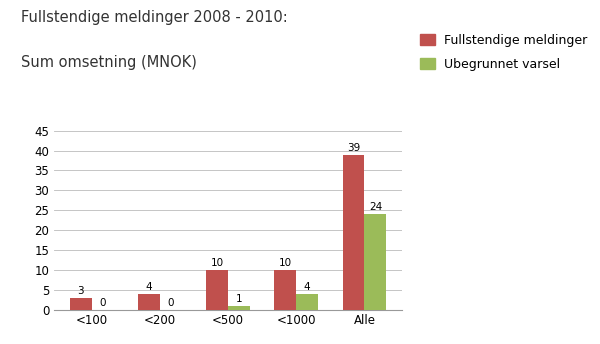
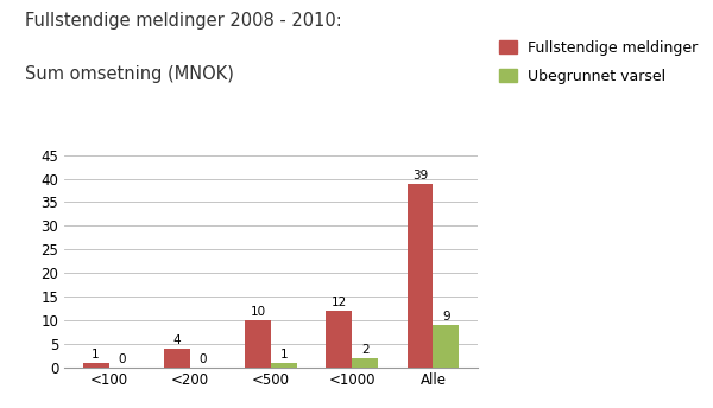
Fullstendige meldinger/<100: 3 -> 1
Fullstendige meldinger/<1000: 10 -> 12
Ubegrunnet varsel/<1000: 4 -> 2
Ubegrunnet varsel/Alle: 24 -> 9
